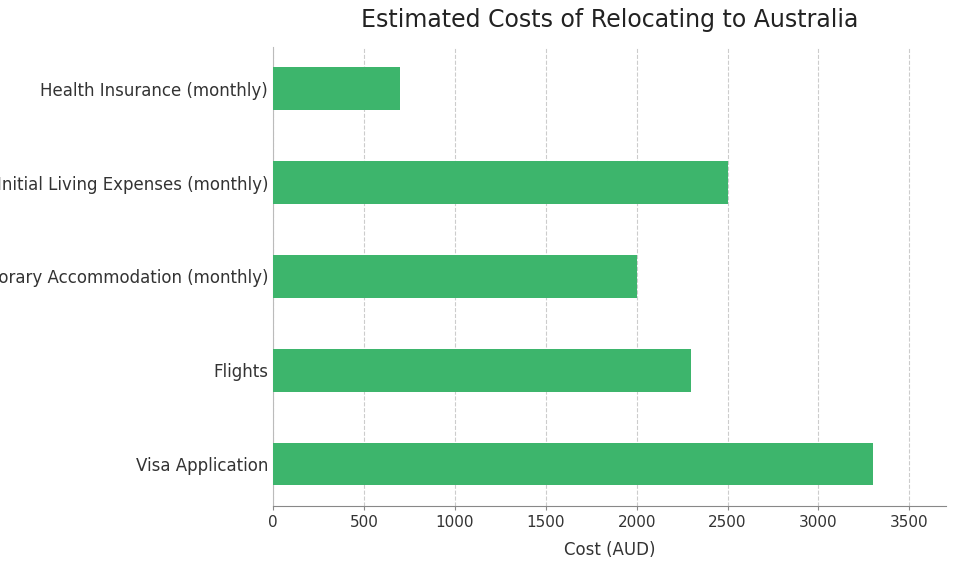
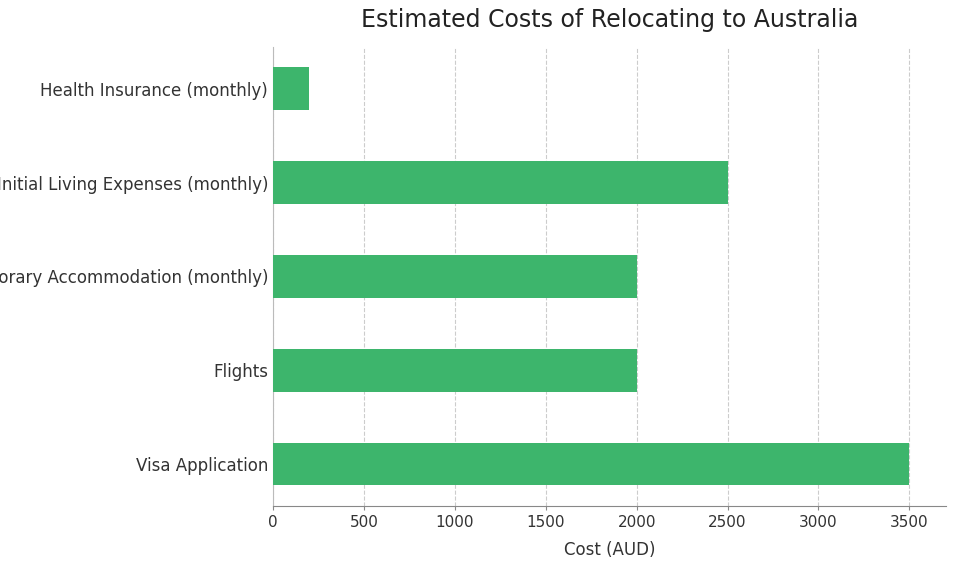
Health Insurance (monthly): 700 -> 200
Flights: 2300 -> 2000
Visa Application: 3300 -> 3500
